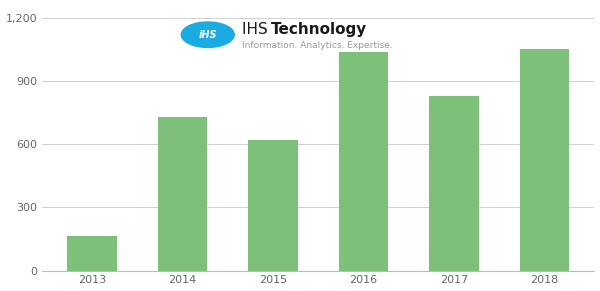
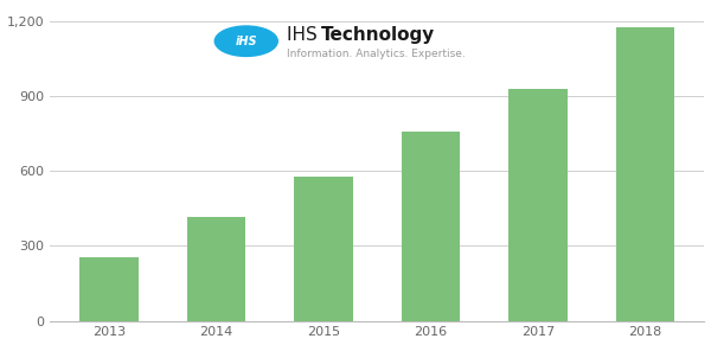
2013: 165 -> 255
2014: 730 -> 415
2015: 620 -> 580
2016: 1,040 -> 760
2017: 830 -> 930
2018: 1,055 -> 1,175
